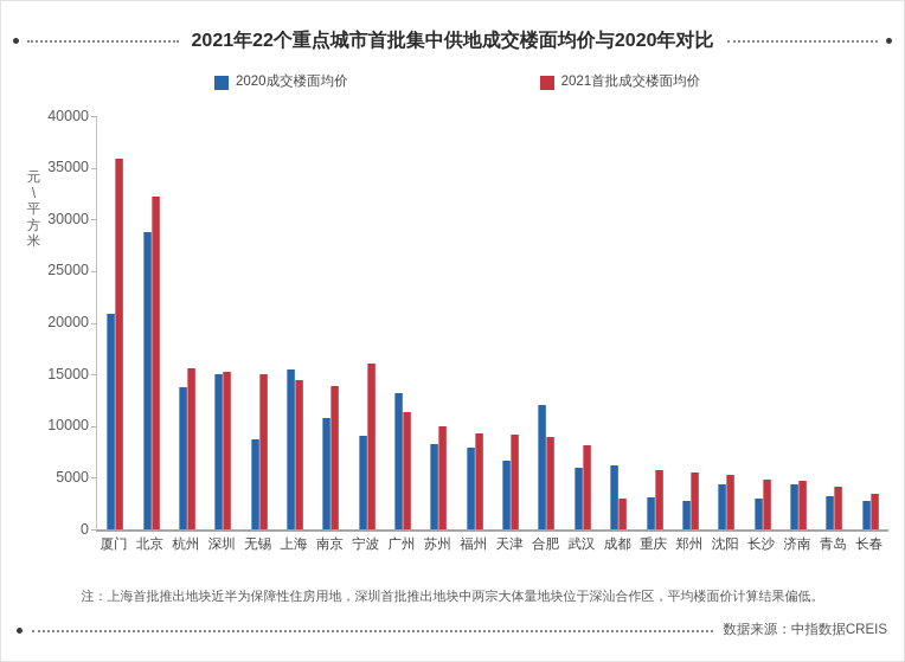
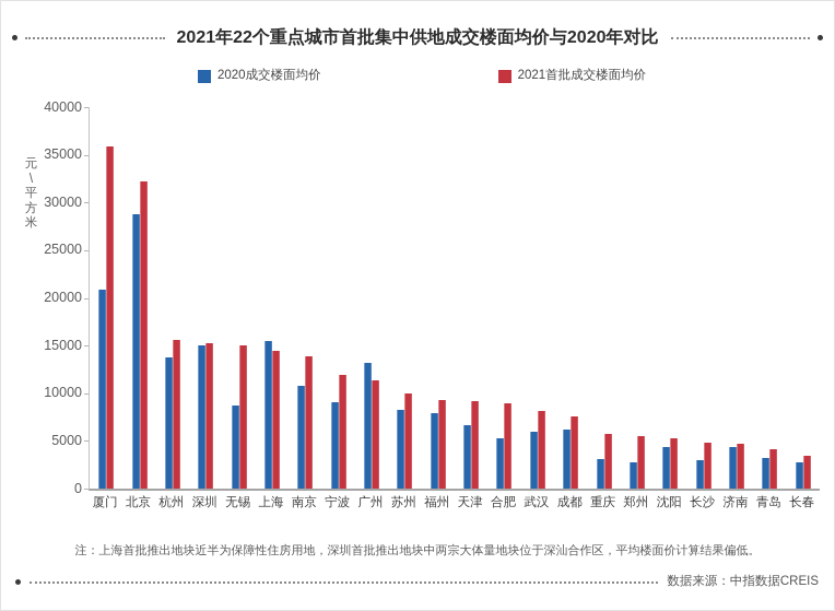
2021首批成交楼面均价/宁波: 16000 -> 12000
2020成交楼面均价/合肥: 12000 -> 5000
2021首批成交楼面均价/成都: 3000 -> 8000
